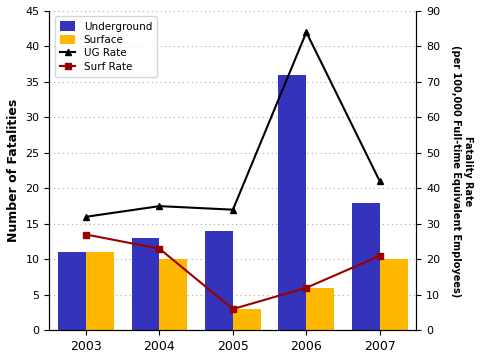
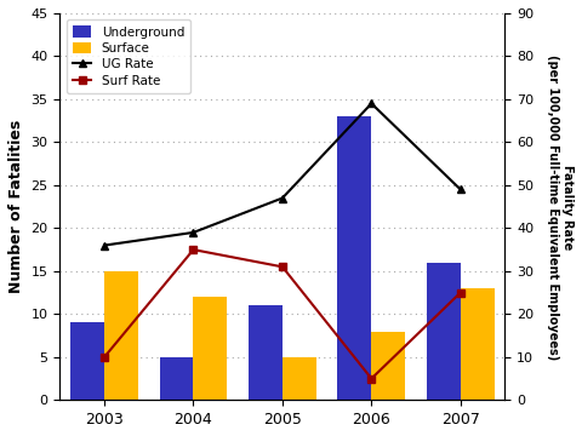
Underground/2003: 11 -> 9
UG Rate/2003: 32 -> 36
Surf Rate/2003: 27 -> 10
Surface/2003: 11 -> 15
Underground/2004: 13 -> 5
UG Rate/2004: 35 -> 39
Surf Rate/2004: 23 -> 35
Surface/2004: 10 -> 12
Underground/2005: 14 -> 11
UG Rate/2005: 34 -> 47
Surf Rate/2005: 6 -> 31
Surface/2005: 3 -> 5
Underground/2006: 36 -> 33
UG Rate/2006: 84 -> 69
Surf Rate/2006: 12 -> 5
Surface/2006: 6 -> 8
Underground/2007: 18 -> 16
UG Rate/2007: 42 -> 49
Surf Rate/2007: 21 -> 25
Surface/2007: 10 -> 13
